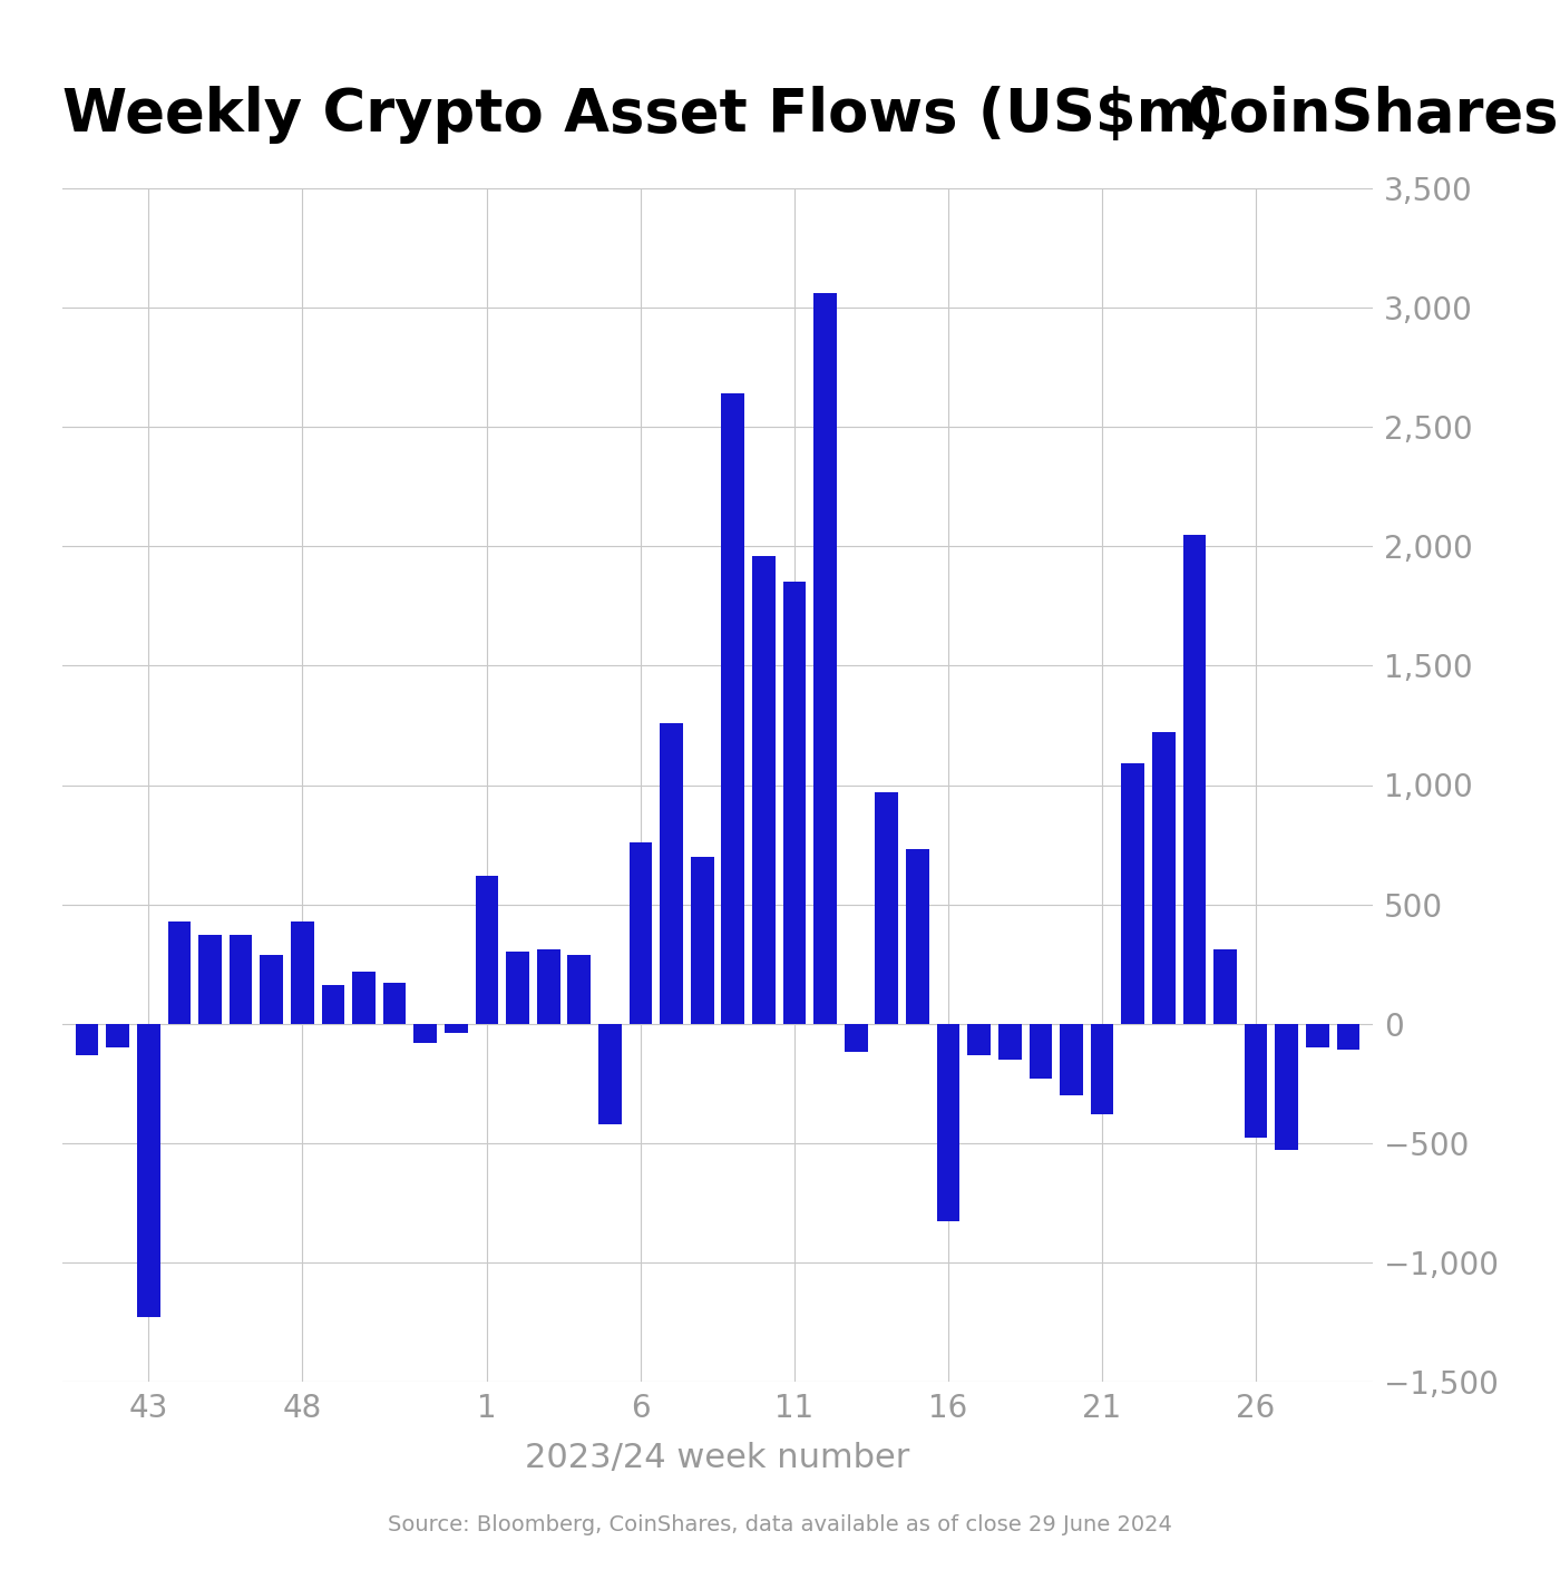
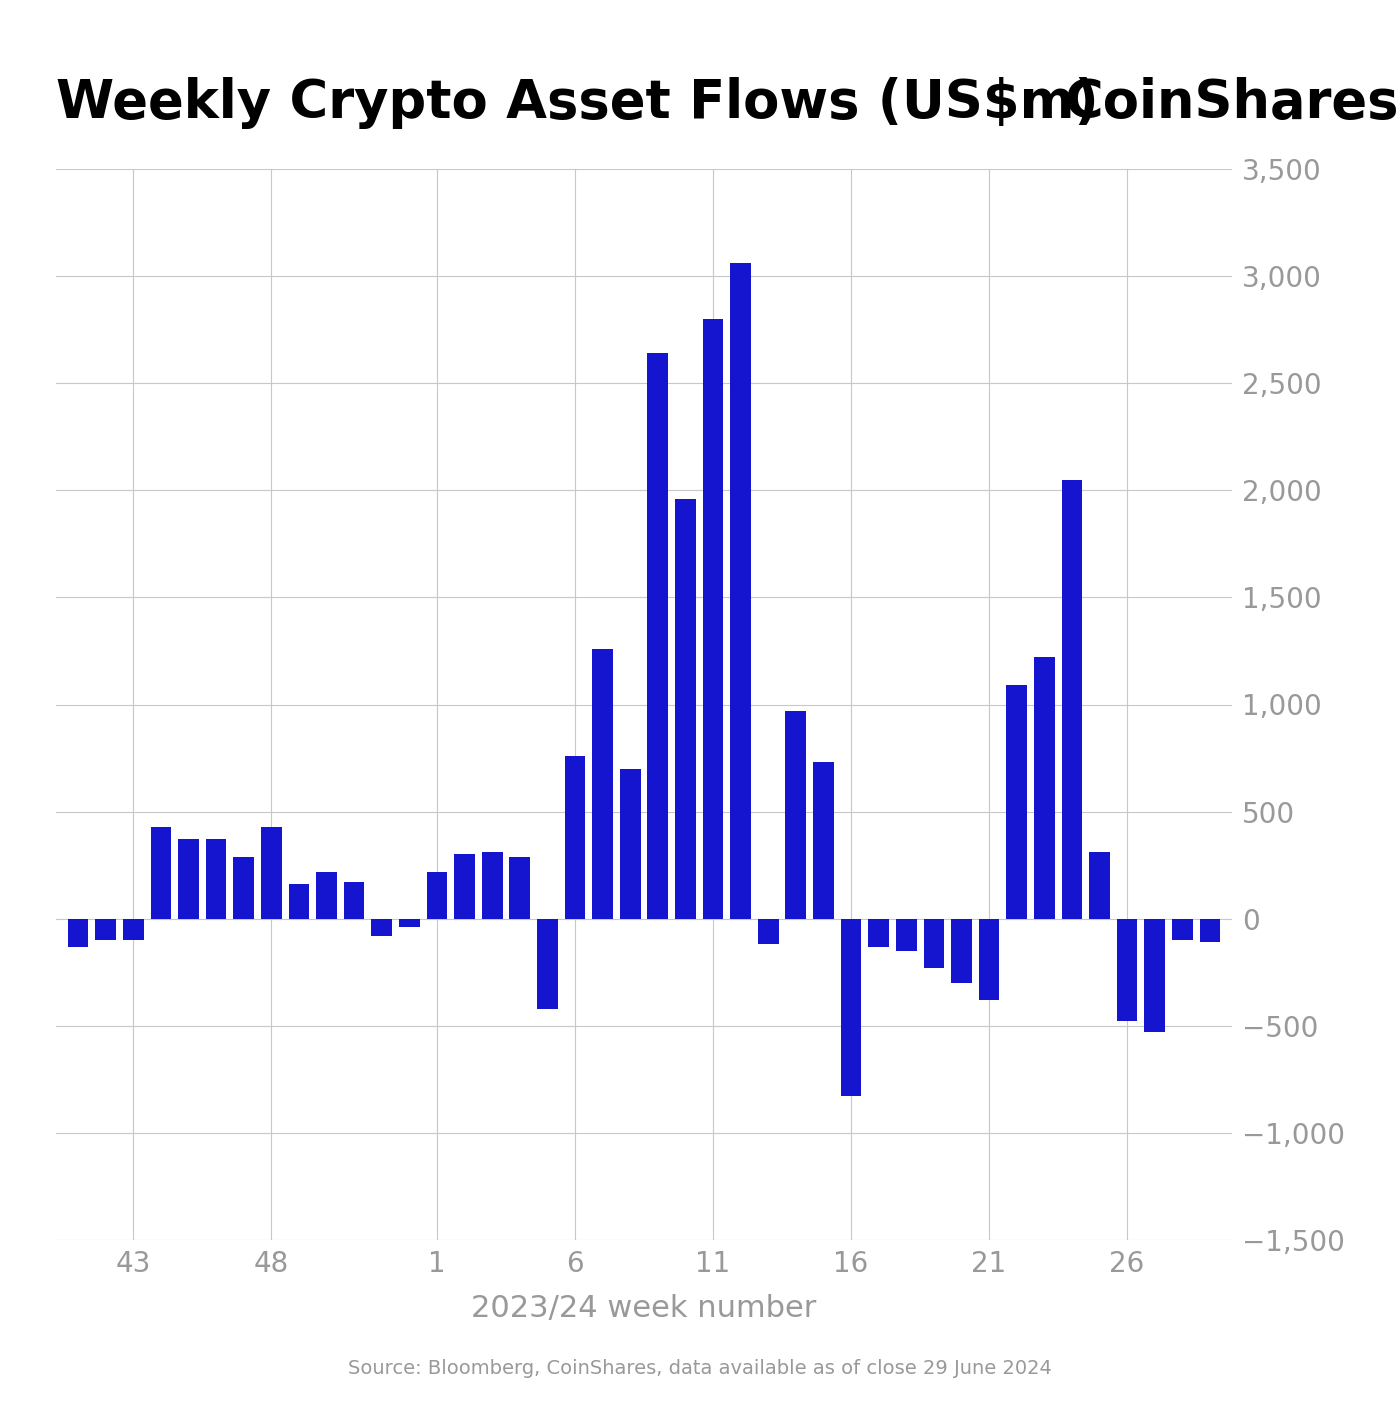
43: -1,230 -> -100
1: 620 -> 220
11: 1,850 -> 2,800
